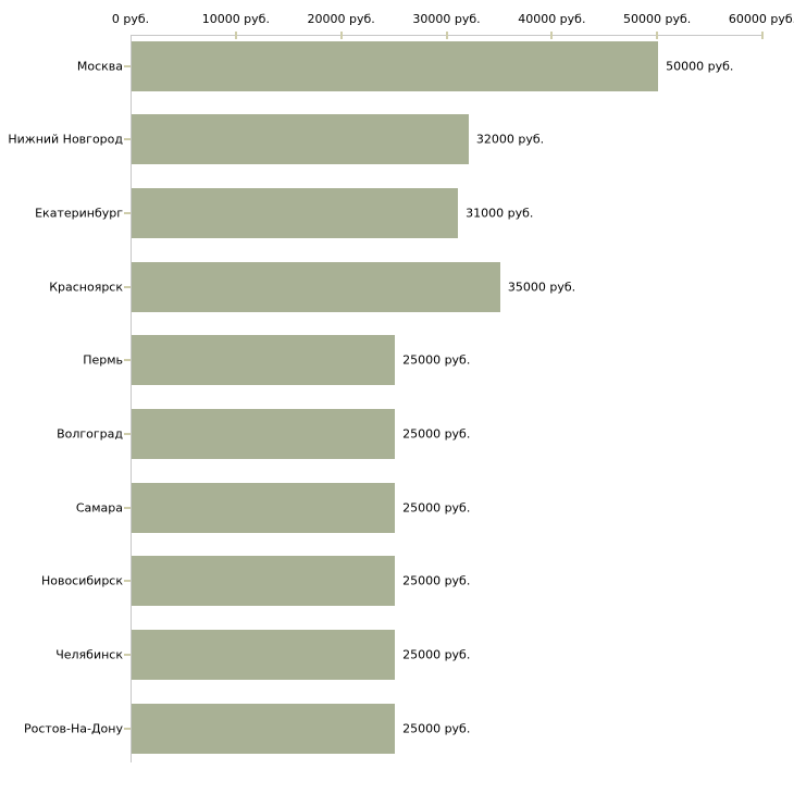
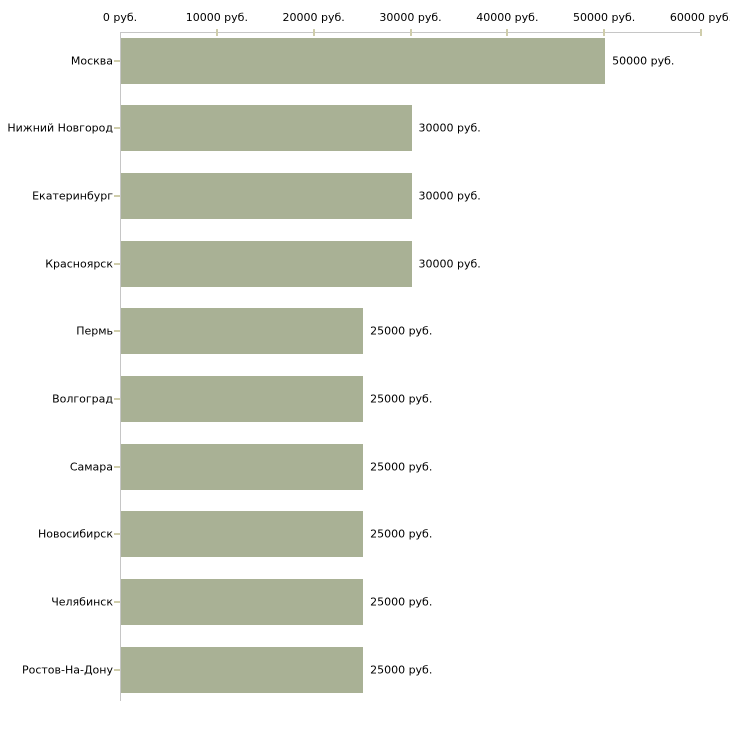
Нижний Новгород: 32000 -> 30000
Екатеринбург: 31000 -> 30000
Красноярск: 35000 -> 30000
